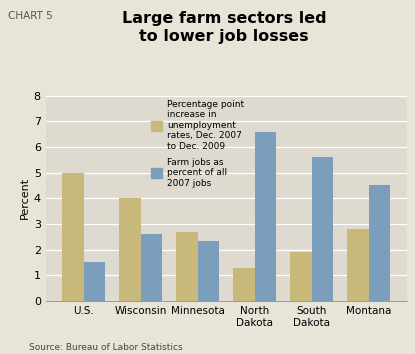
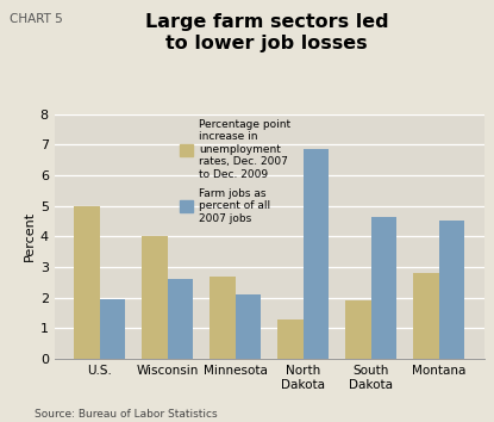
Farm jobs as percent of all 2007 jobs/U.S.: 1.50 -> 1.95
Farm jobs as percent of all 2007 jobs/Minnesota: 2.35 -> 2.10
Farm jobs as percent of all 2007 jobs/North Dakota: 6.60 -> 6.85
Farm jobs as percent of all 2007 jobs/South Dakota: 5.60 -> 4.65
